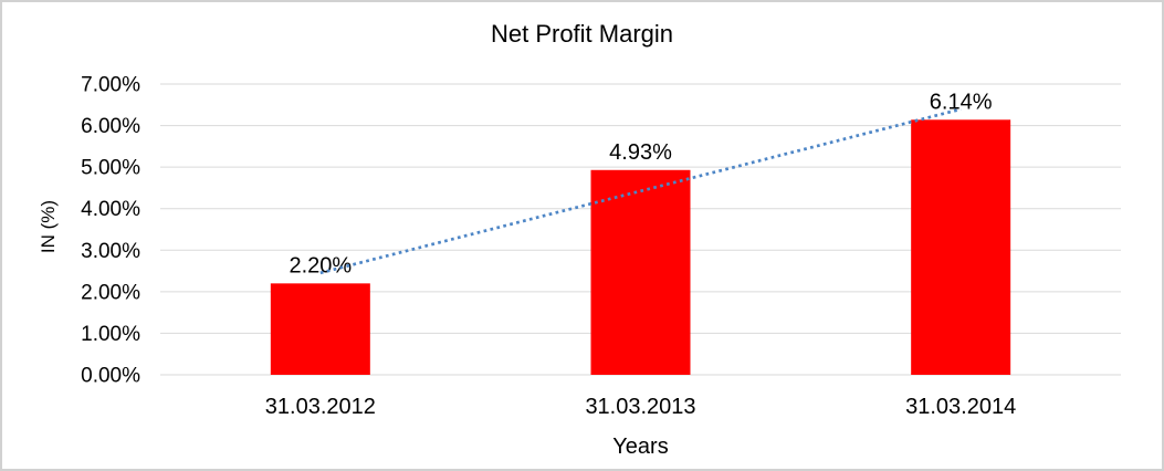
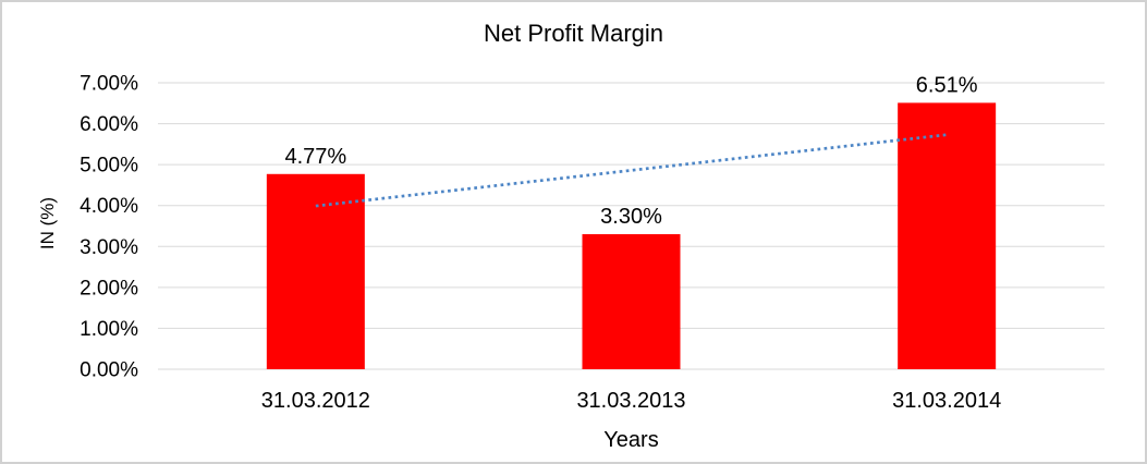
31.03.2012: 2.20% -> 4.77%
31.03.2013: 4.93% -> 3.30%
31.03.2014: 6.14% -> 6.51%
